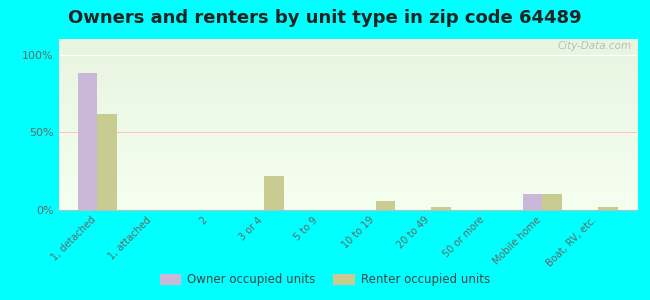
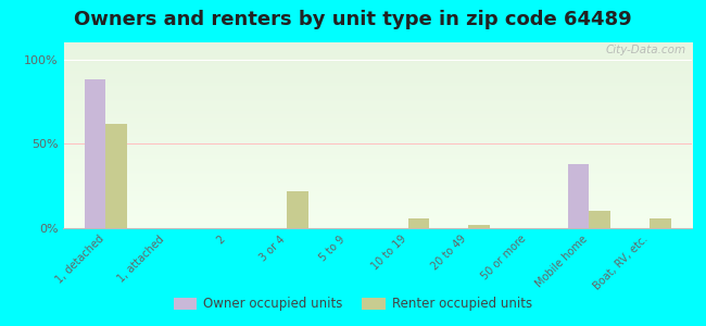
Owner occupied units/Mobile home: 10% -> 38%
Renter occupied units/Boat, RV, etc.: 2% -> 6%
